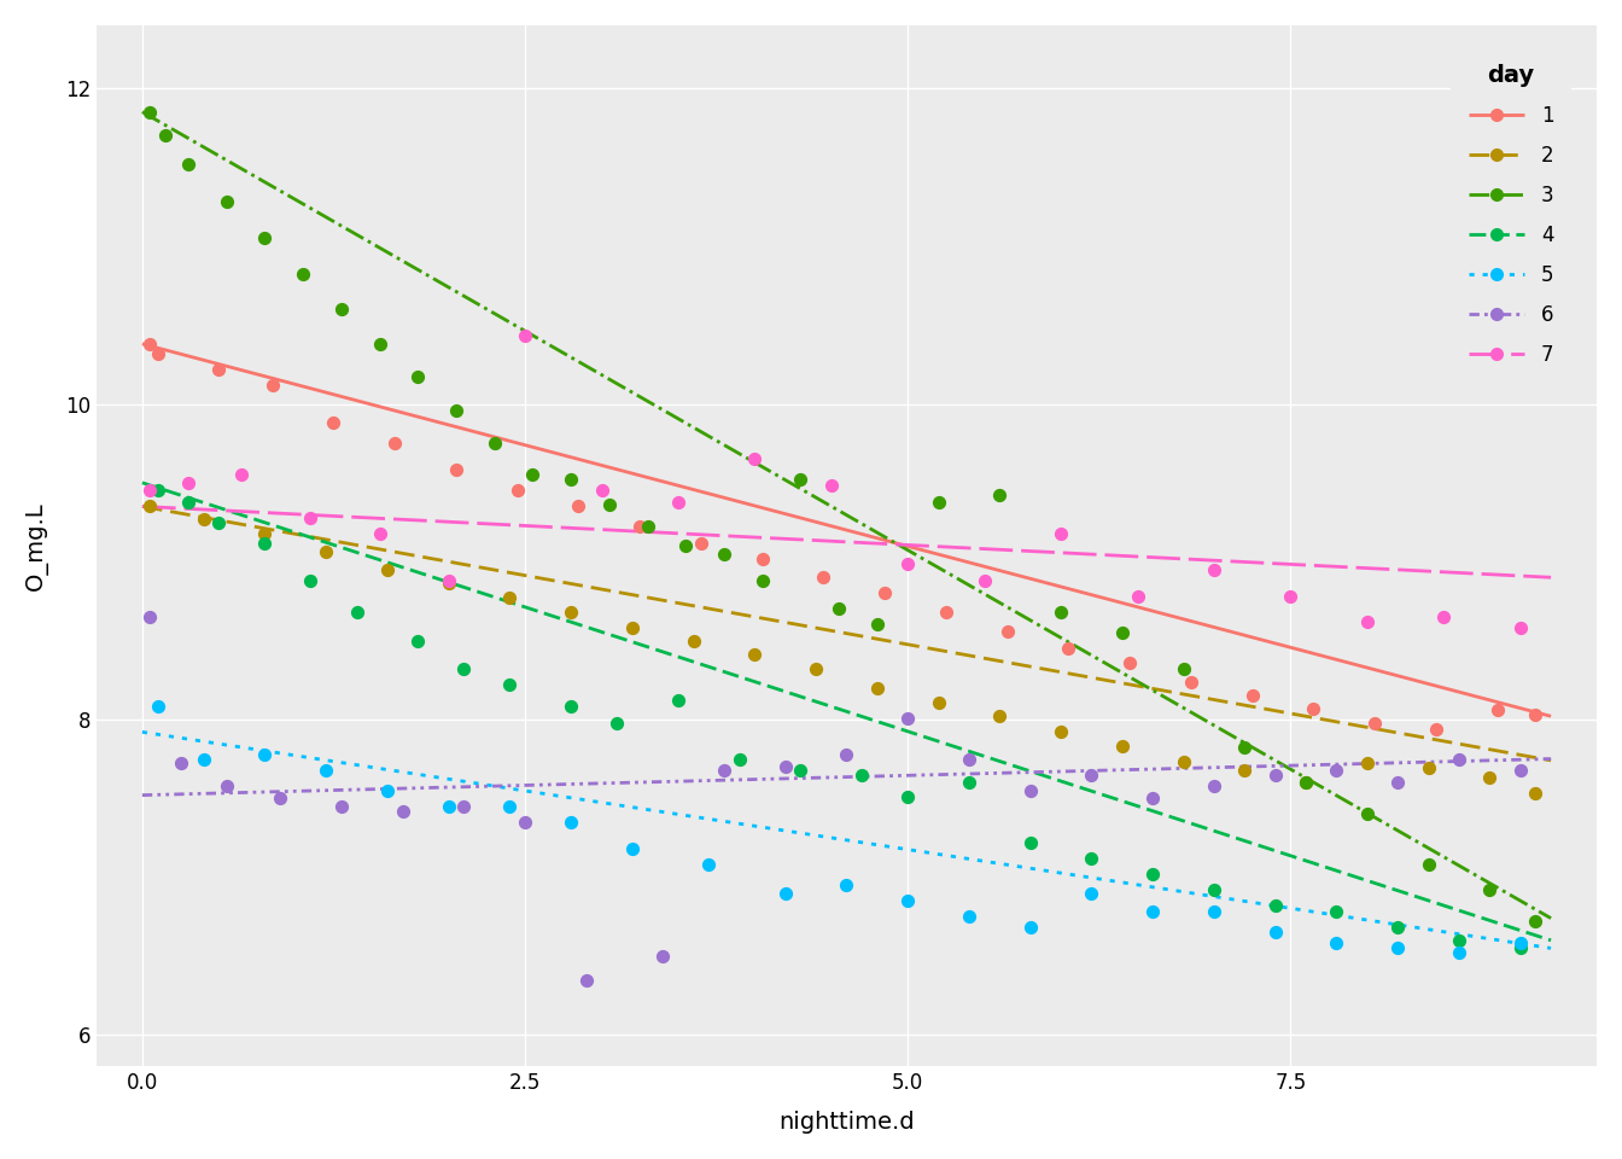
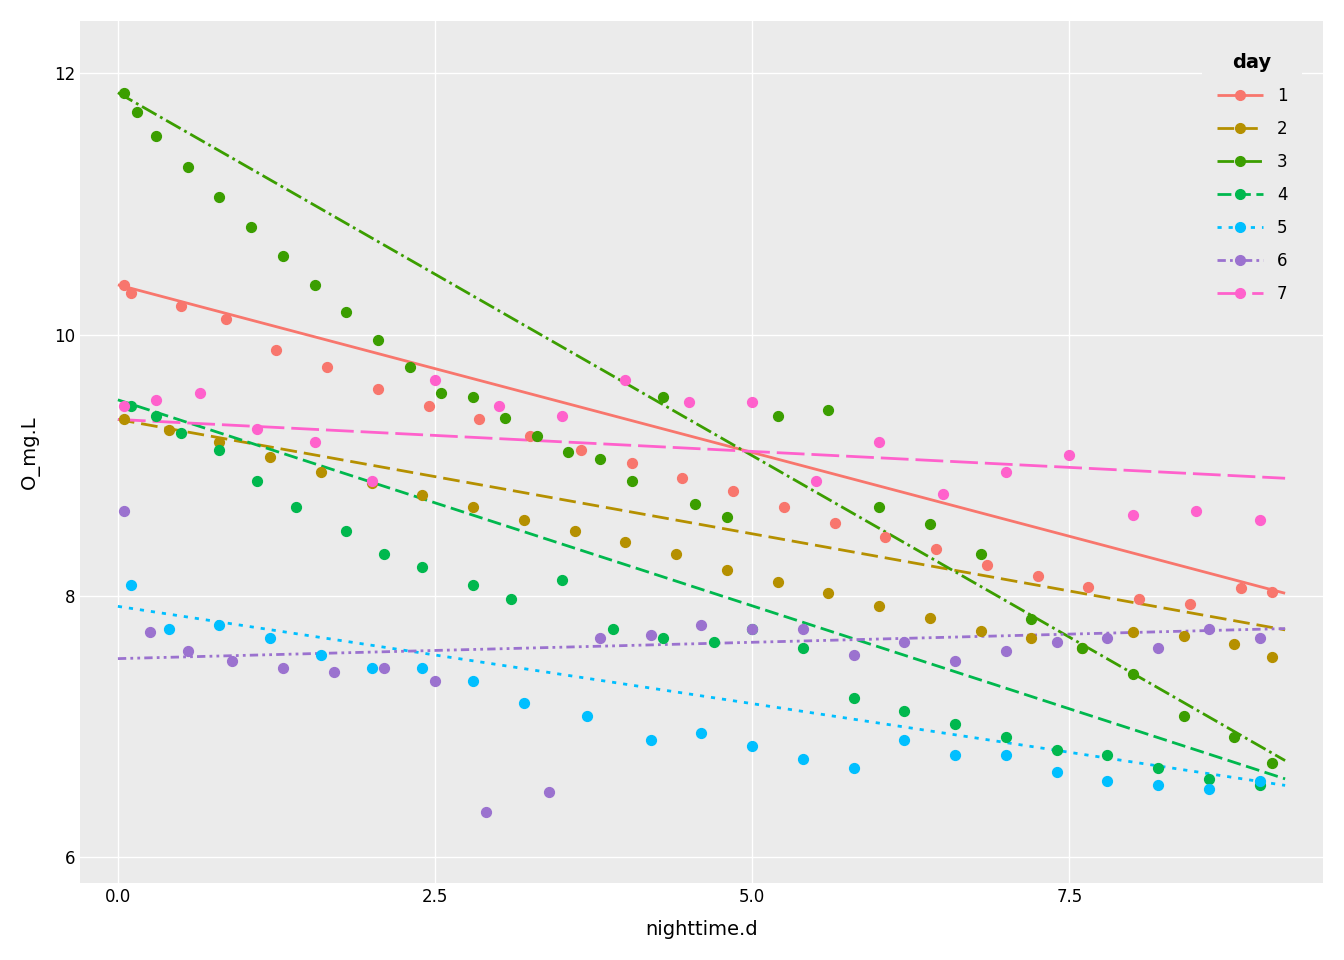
7/2.5: 10.43 -> 9.65
4/5.0: 7.51 -> 7.75
6/5.0: 8.01 -> 7.75
7/5.0: 8.99 -> 9.48
7/7.5: 8.78 -> 9.08
